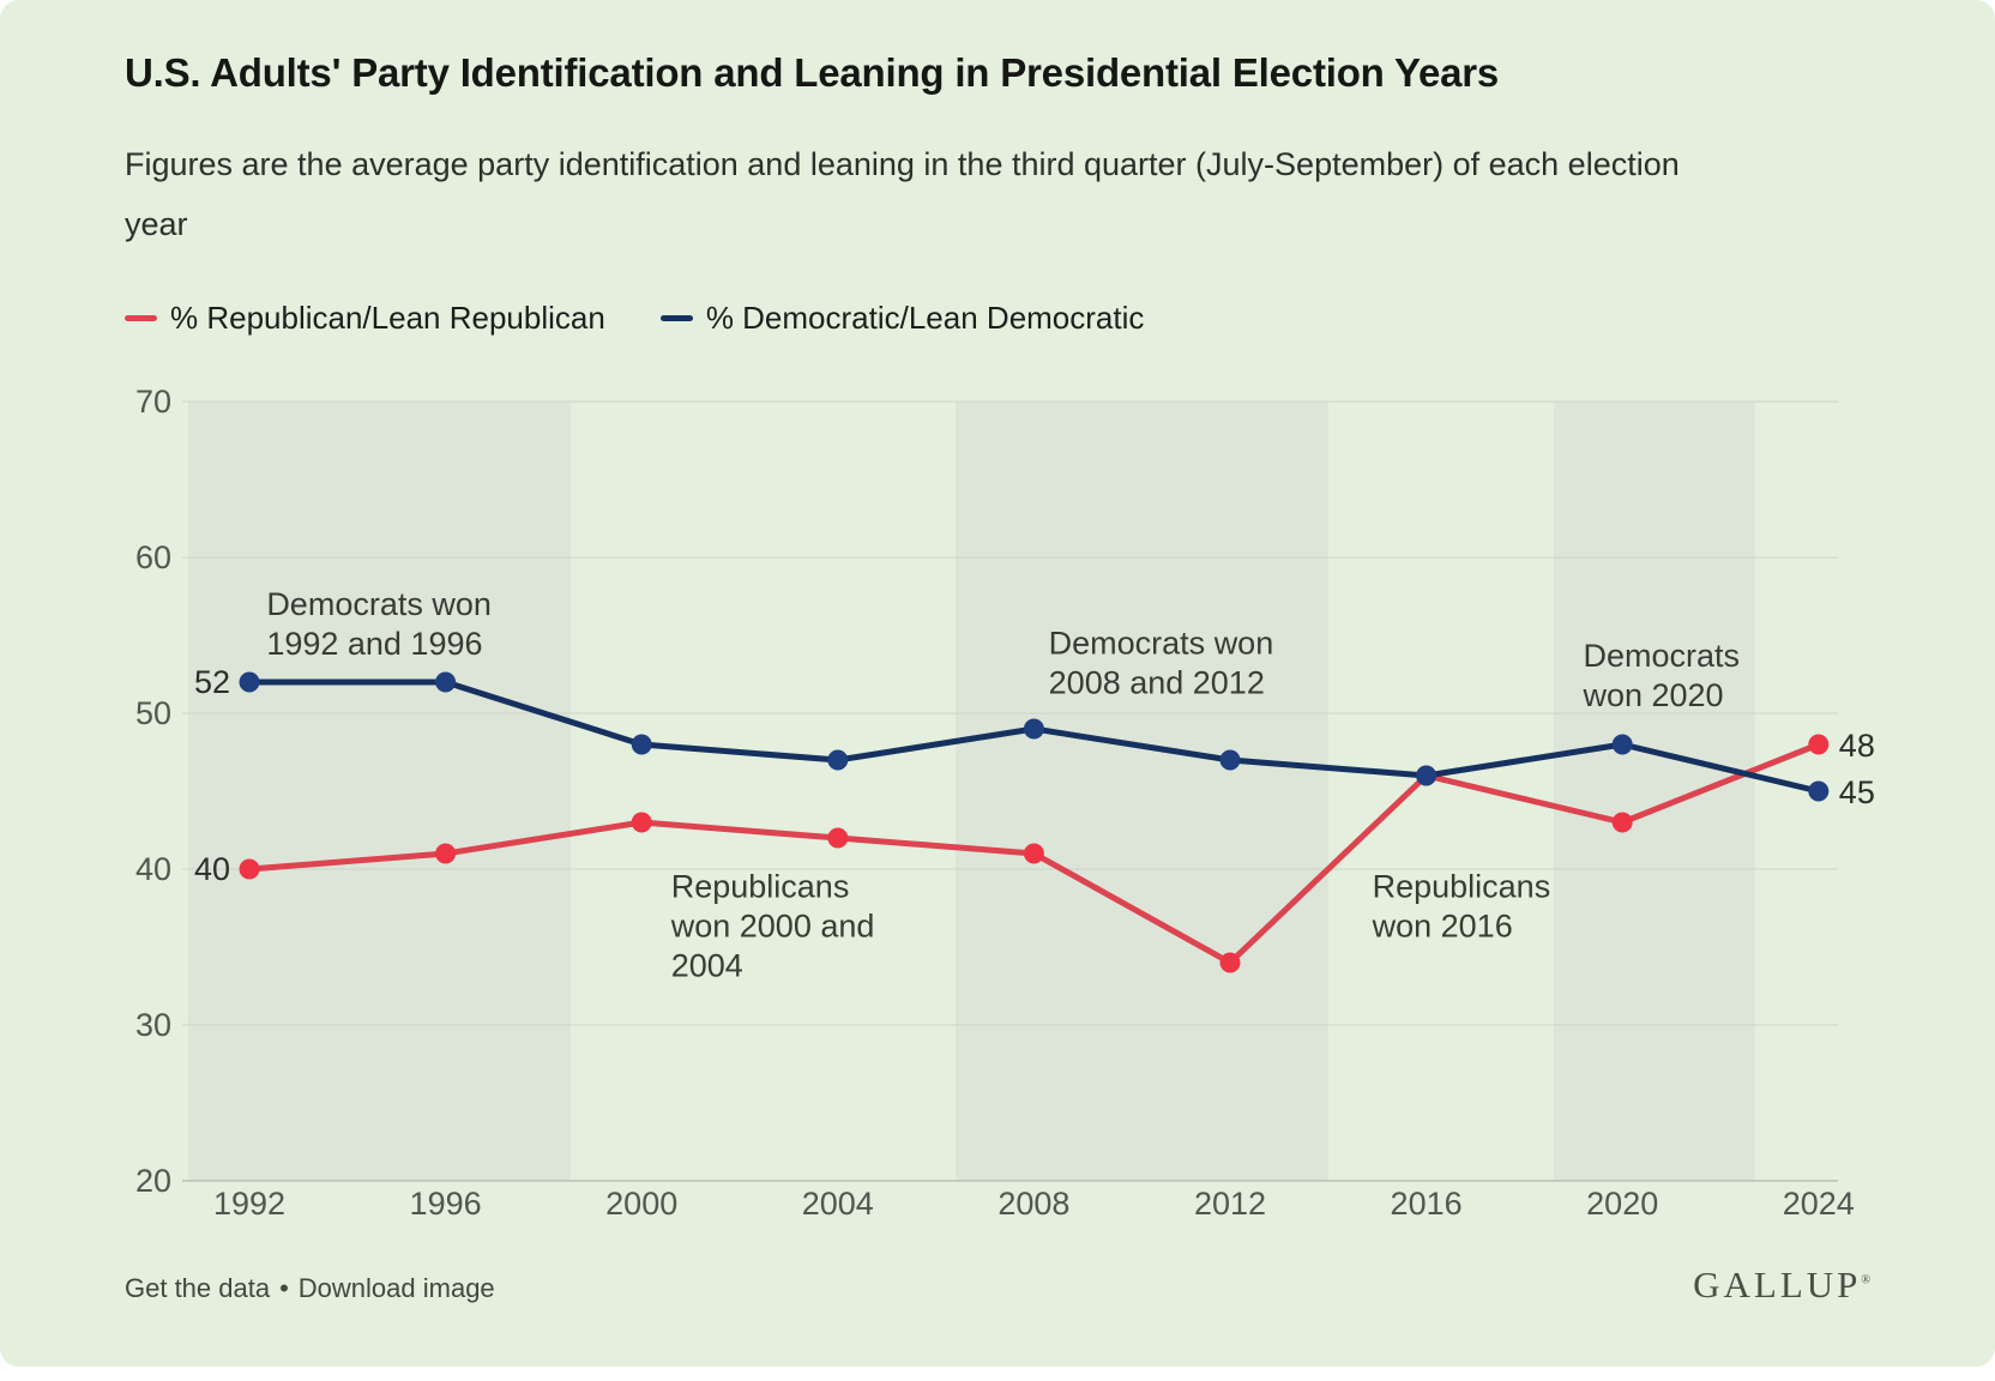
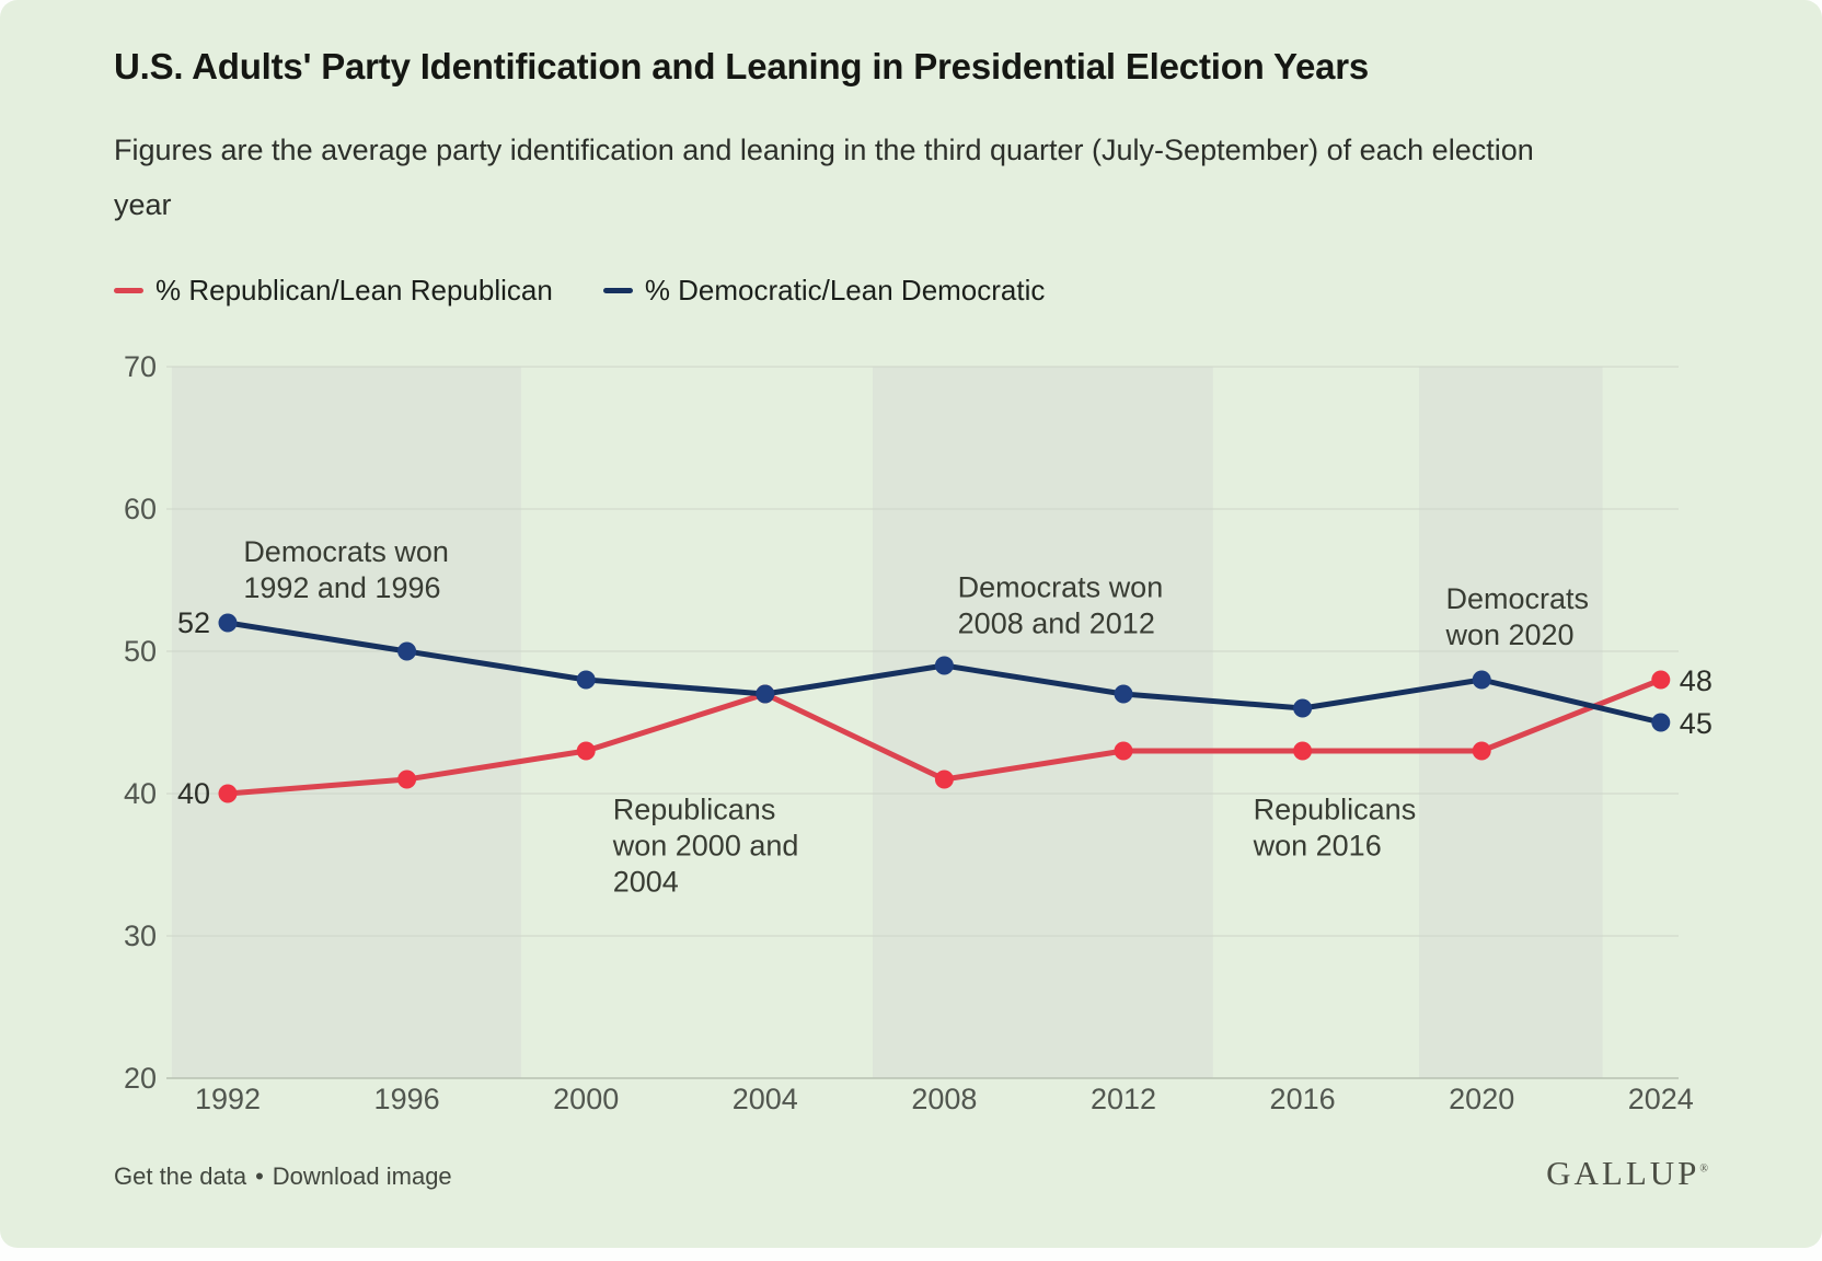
% Democratic/Lean Democratic/1996: 52 -> 50
% Republican/Lean Republican/2004: 42 -> 47
% Republican/Lean Republican/2012: 34 -> 43
% Republican/Lean Republican/2016: 46 -> 43
